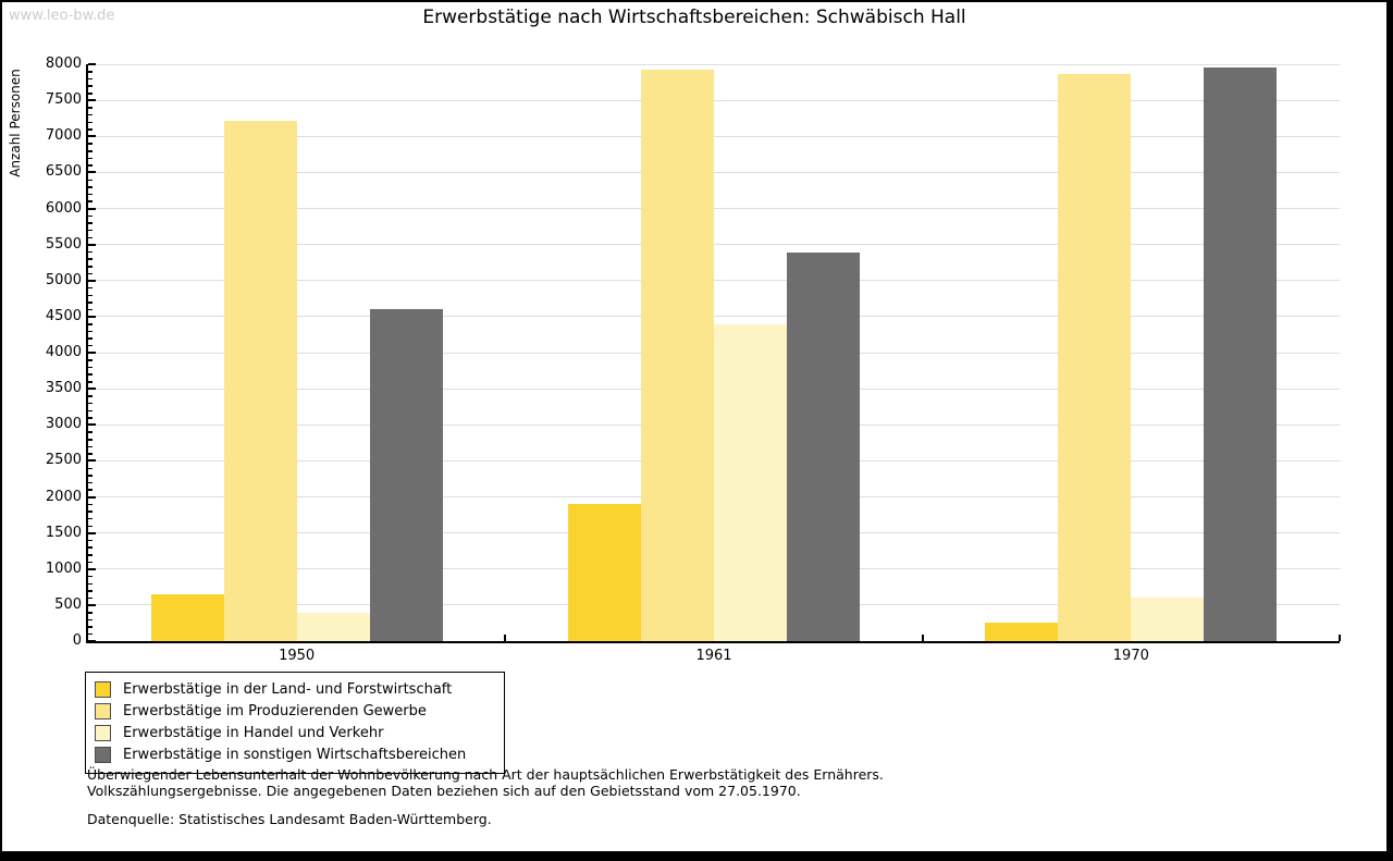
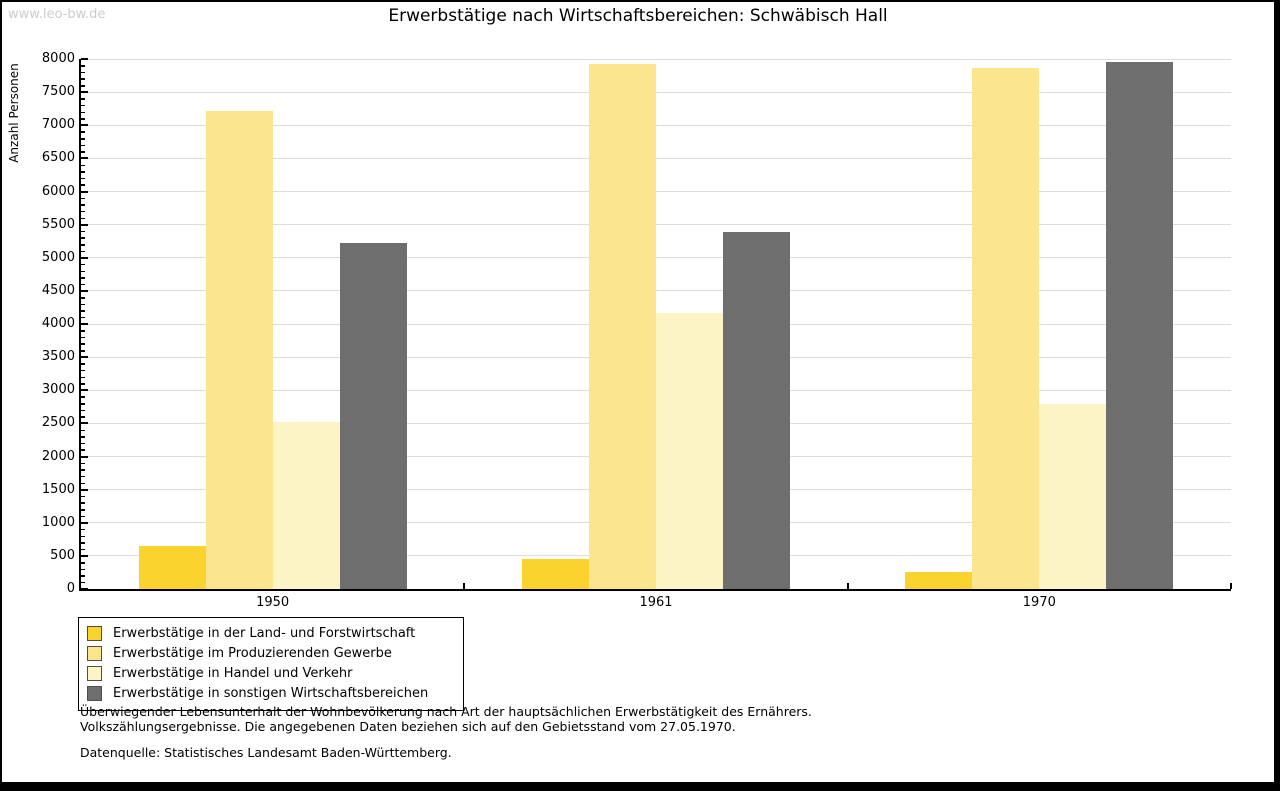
Erwerbstätige in Handel und Verkehr/1950: 400 -> 2500
Erwerbstätige in sonstigen Wirtschaftsbereichen/1950: 4600 -> 5200
Erwerbstätige in der Land- und Forstwirtschaft/1961: 1900 -> 400
Erwerbstätige in Handel und Verkehr/1961: 4400 -> 4200
Erwerbstätige in Handel und Verkehr/1970: 600 -> 2800
